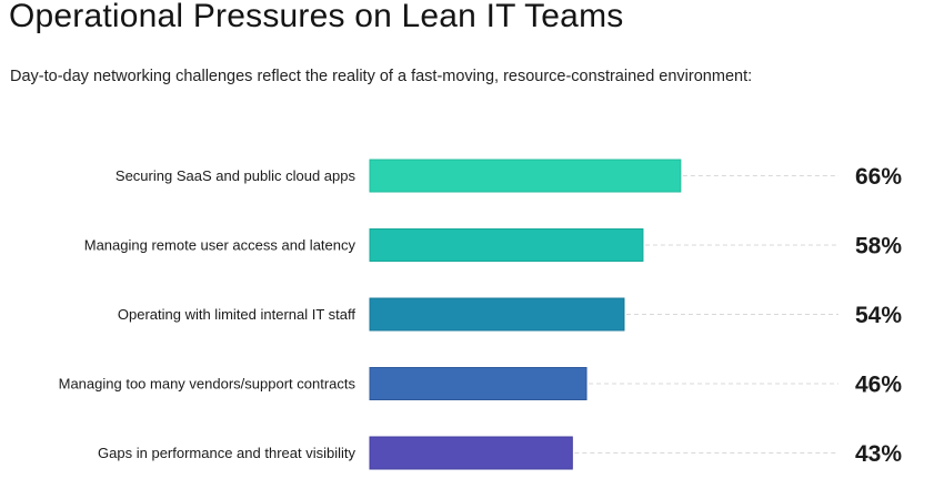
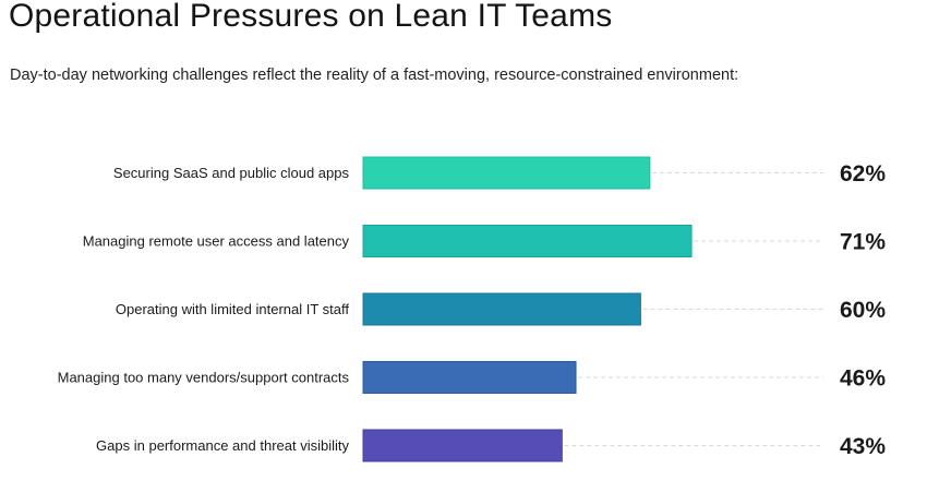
Securing SaaS and public cloud apps: 66% -> 62%
Managing remote user access and latency: 58% -> 71%
Operating with limited internal IT staff: 54% -> 60%
